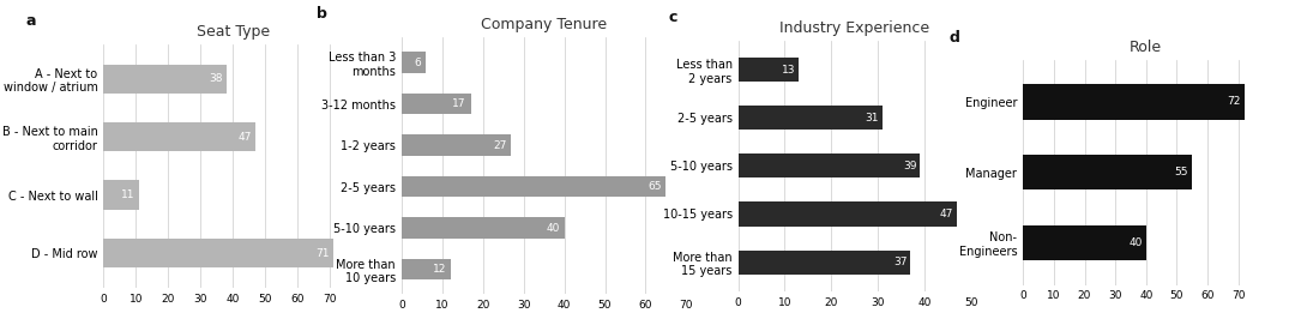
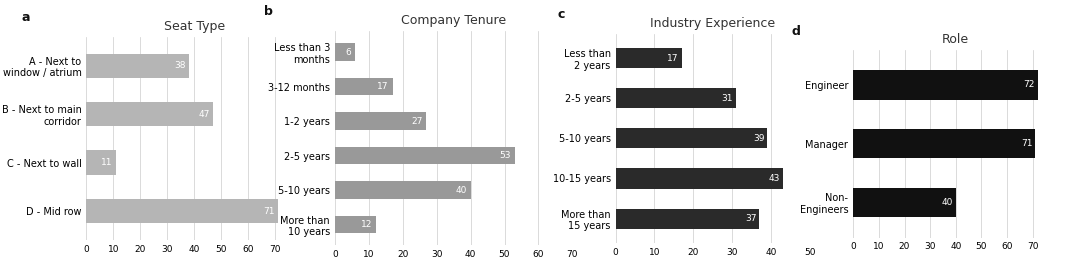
Company Tenure/2-5 years: 65 -> 53
Industry Experience/Less than 2 years: 13 -> 17
Industry Experience/10-15 years: 47 -> 43
Role/Manager: 55 -> 71
